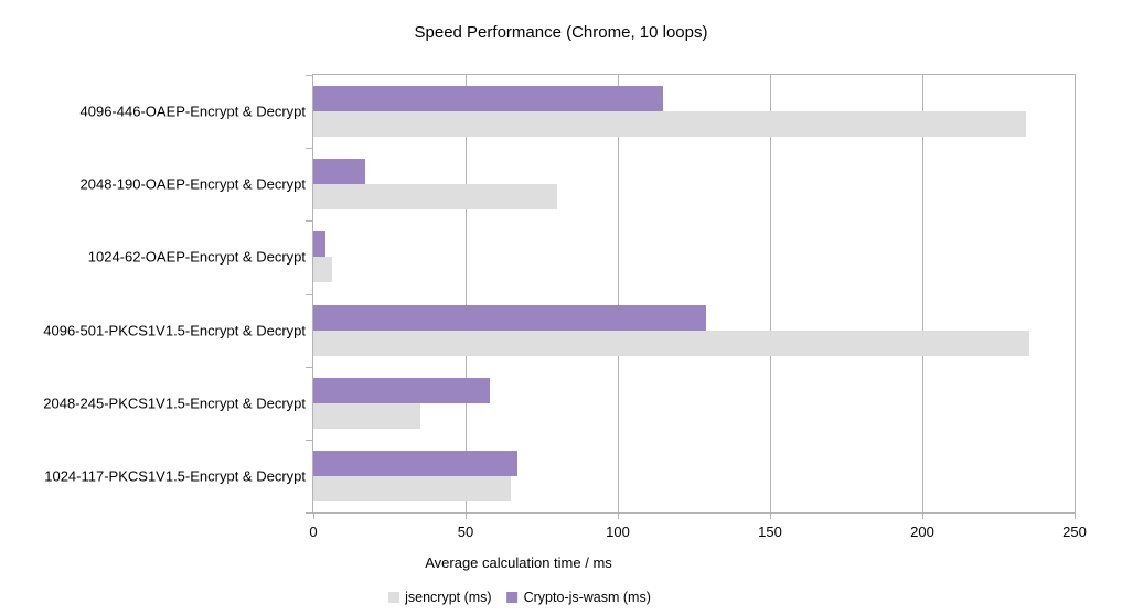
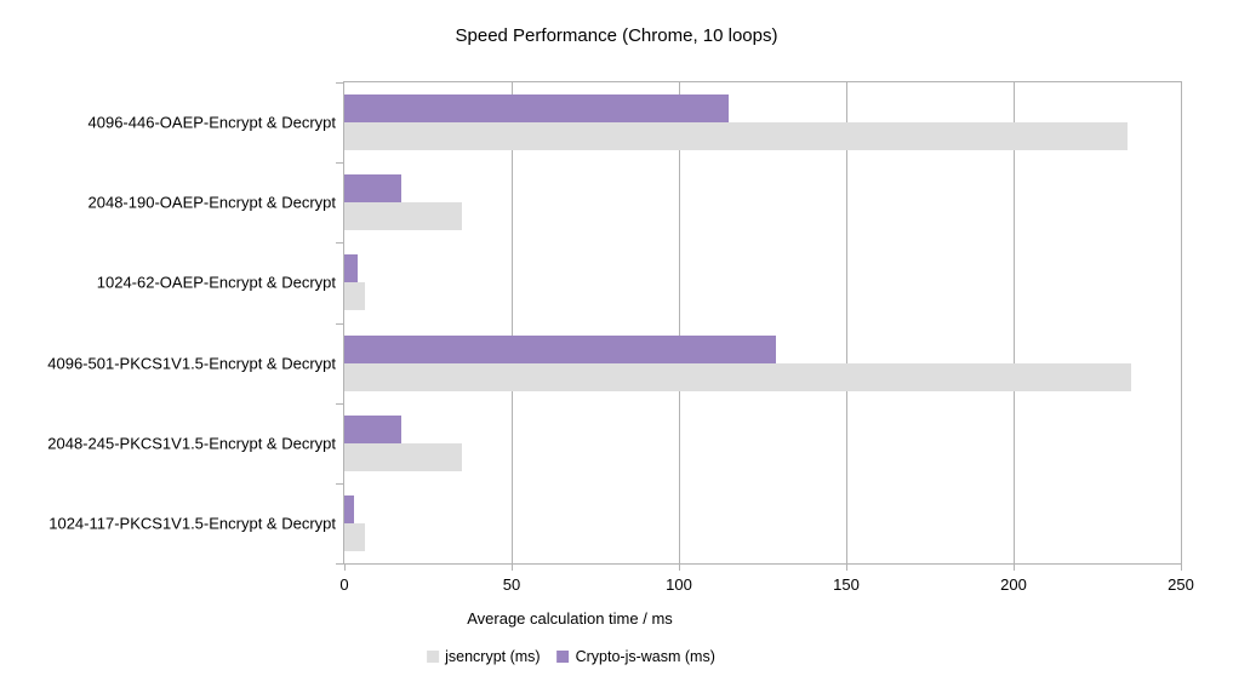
jsencrypt (ms)/2048-190-OAEP-Encrypt & Decrypt: 80 -> 35
Crypto-js-wasm (ms)/2048-245-PKCS1V1.5-Encrypt & Decrypt: 58 -> 17
jsencrypt (ms)/1024-117-PKCS1V1.5-Encrypt & Decrypt: 65 -> 6
Crypto-js-wasm (ms)/1024-117-PKCS1V1.5-Encrypt & Decrypt: 67 -> 3
